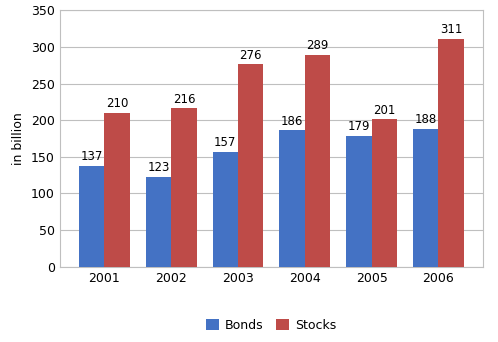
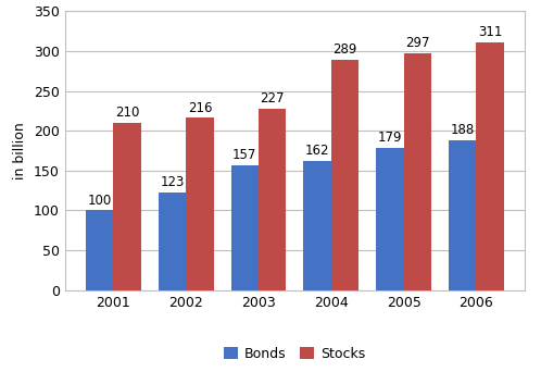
Bonds/2001: 137 -> 100
Stocks/2003: 276 -> 227
Bonds/2004: 186 -> 162
Stocks/2005: 201 -> 297
